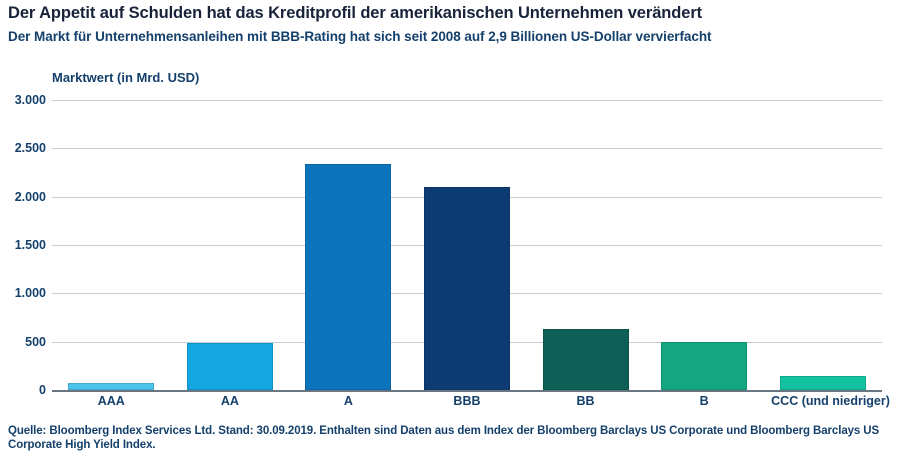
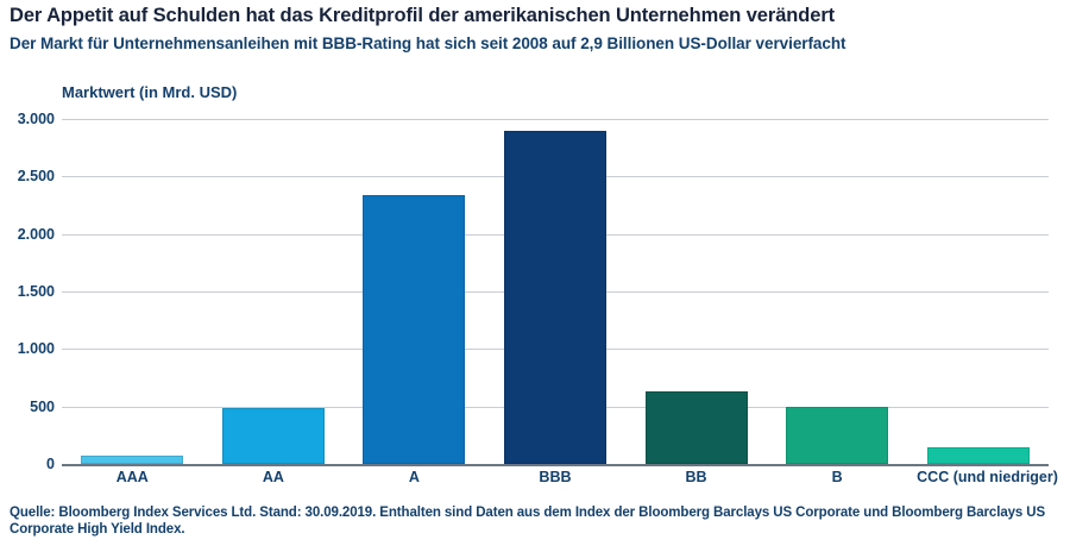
BBB: 2100 -> 2900
